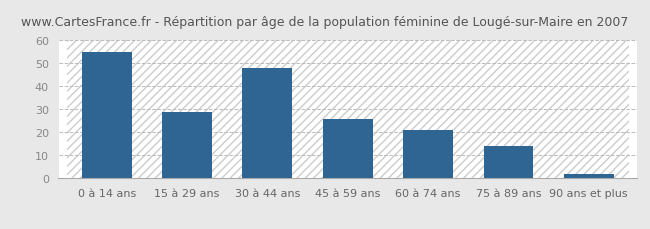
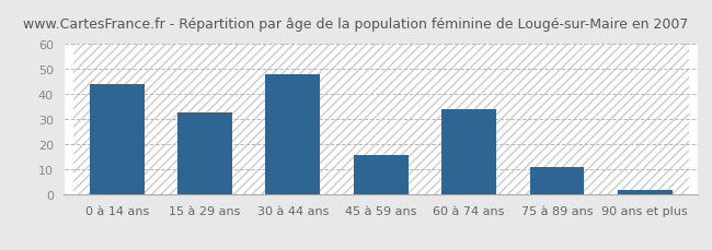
0 à 14 ans: 55 -> 44
15 à 29 ans: 29 -> 33
45 à 59 ans: 26 -> 16
60 à 74 ans: 21 -> 34
75 à 89 ans: 14 -> 11
